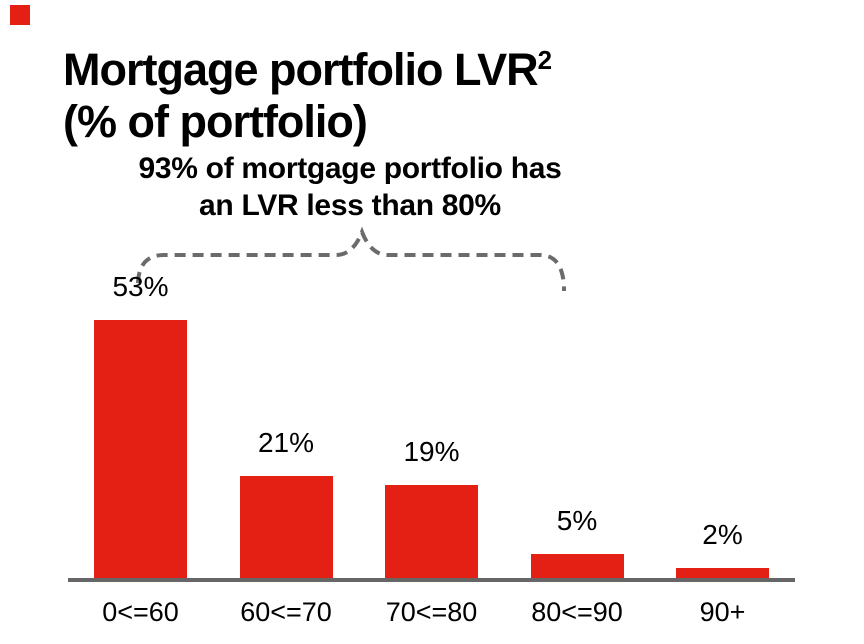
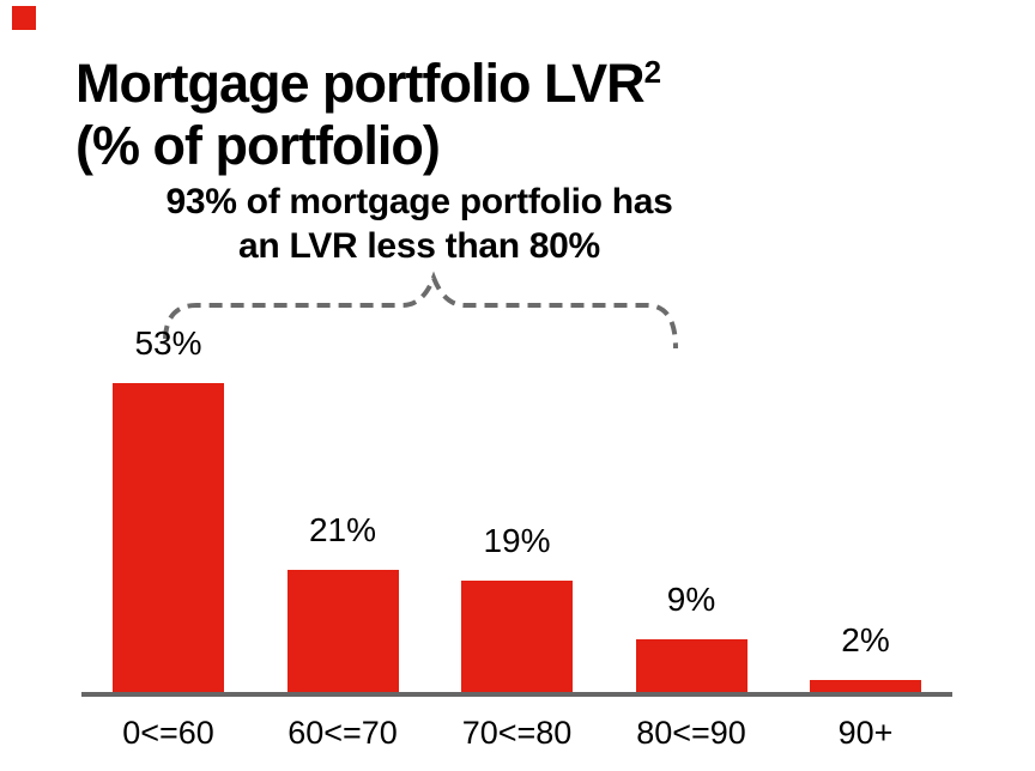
80<=90: 5% -> 9%
